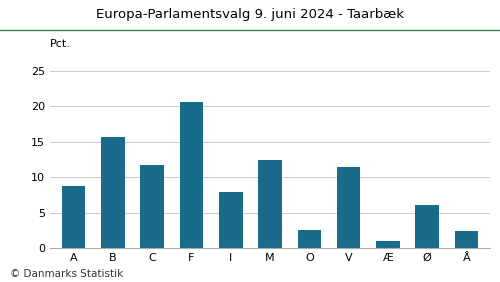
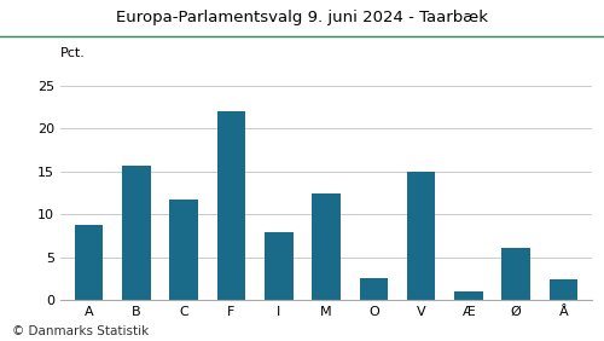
F: 20.6 -> 22.0
V: 11.4 -> 15.0
